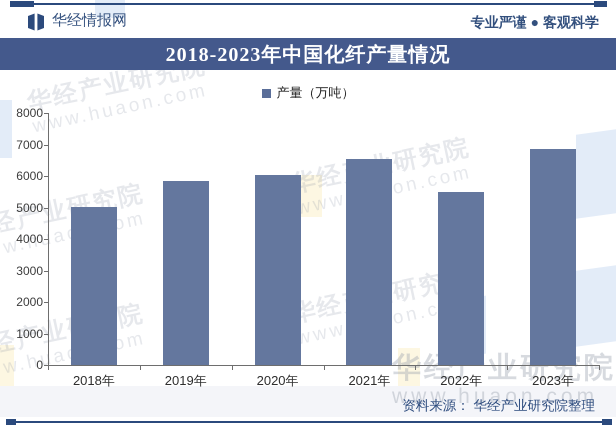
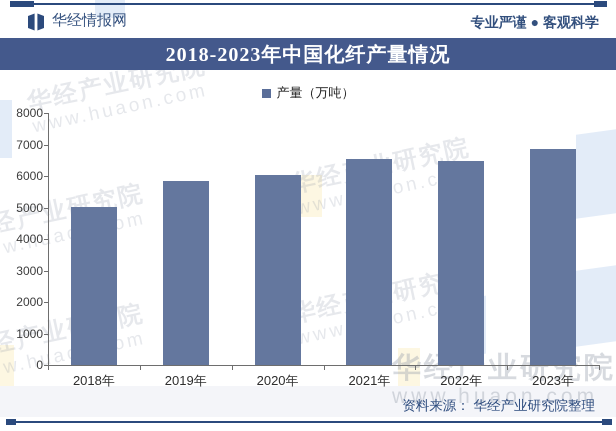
2022年: 5500 -> 6500
